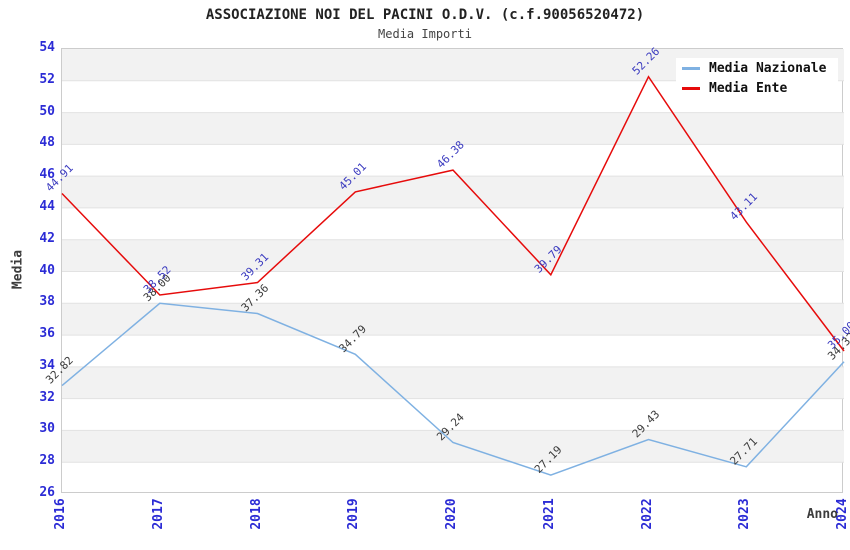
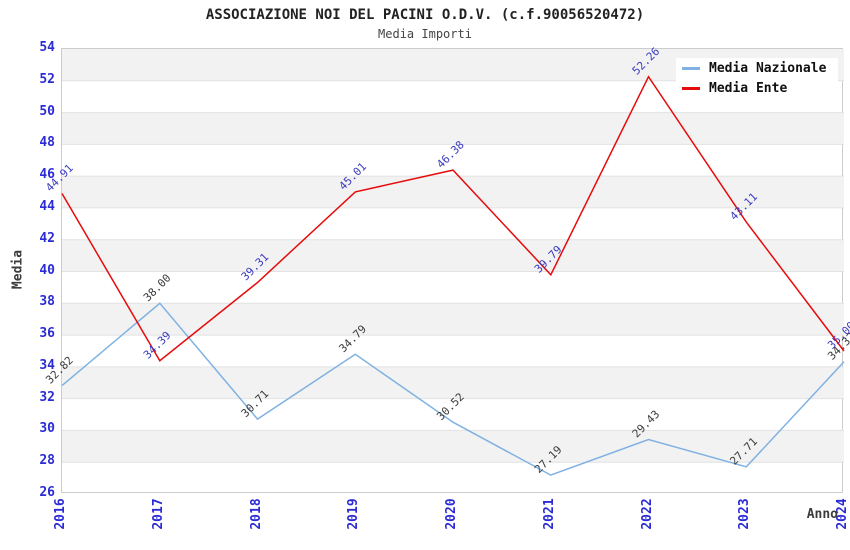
Media Ente/2017: 38.52 -> 34.39
Media Nazionale/2018: 37.36 -> 30.71
Media Nazionale/2020: 29.24 -> 30.52
